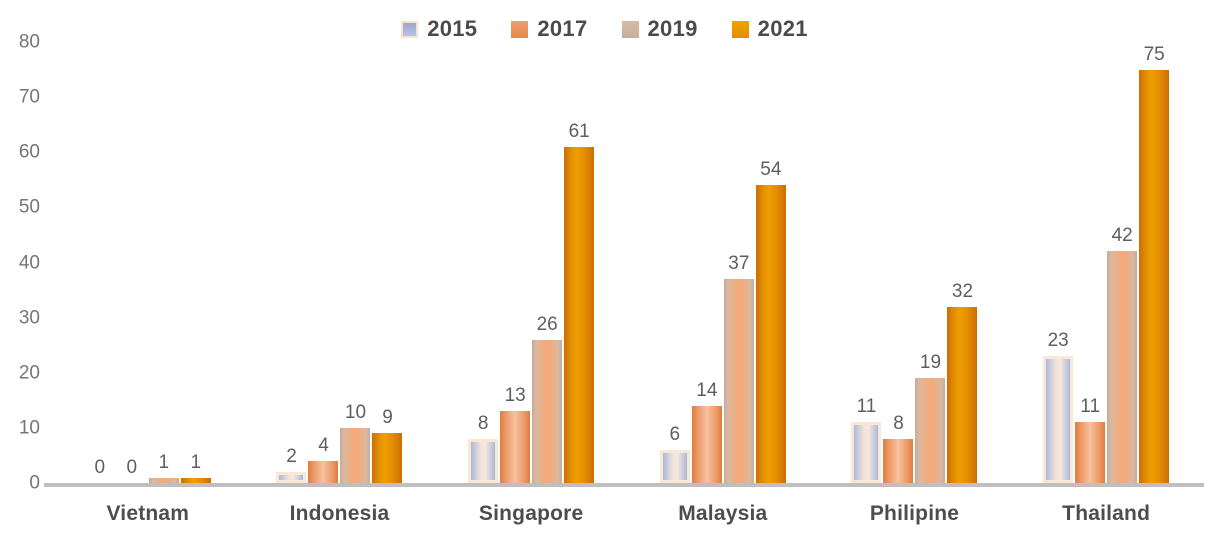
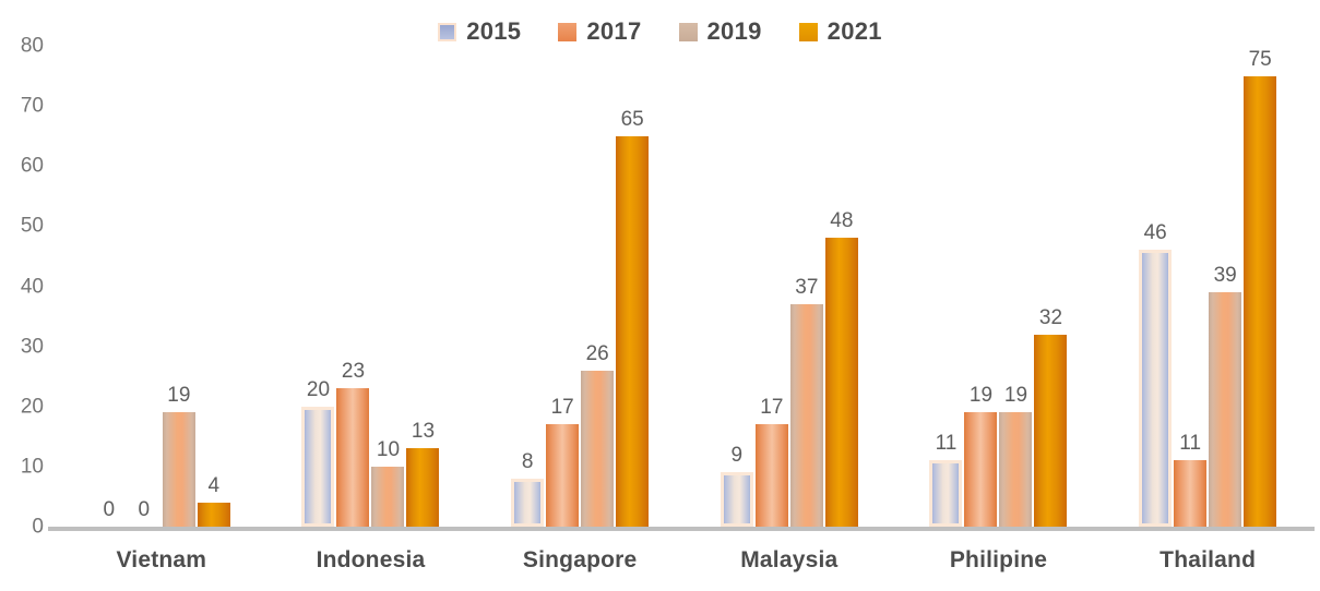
2019/Vietnam: 1 -> 19
2021/Vietnam: 1 -> 4
2015/Indonesia: 2 -> 20
2017/Indonesia: 4 -> 23
2021/Indonesia: 9 -> 13
2017/Singapore: 13 -> 17
2021/Singapore: 61 -> 65
2015/Malaysia: 6 -> 9
2017/Malaysia: 14 -> 17
2021/Malaysia: 54 -> 48
2017/Philipine: 8 -> 19
2015/Thailand: 23 -> 46
2019/Thailand: 42 -> 39
